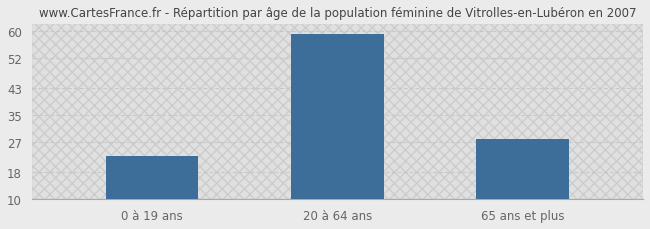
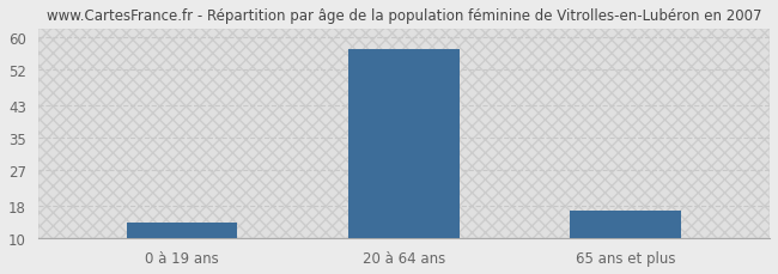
0 à 19 ans: 23 -> 14
20 à 64 ans: 59 -> 57
65 ans et plus: 28 -> 17
